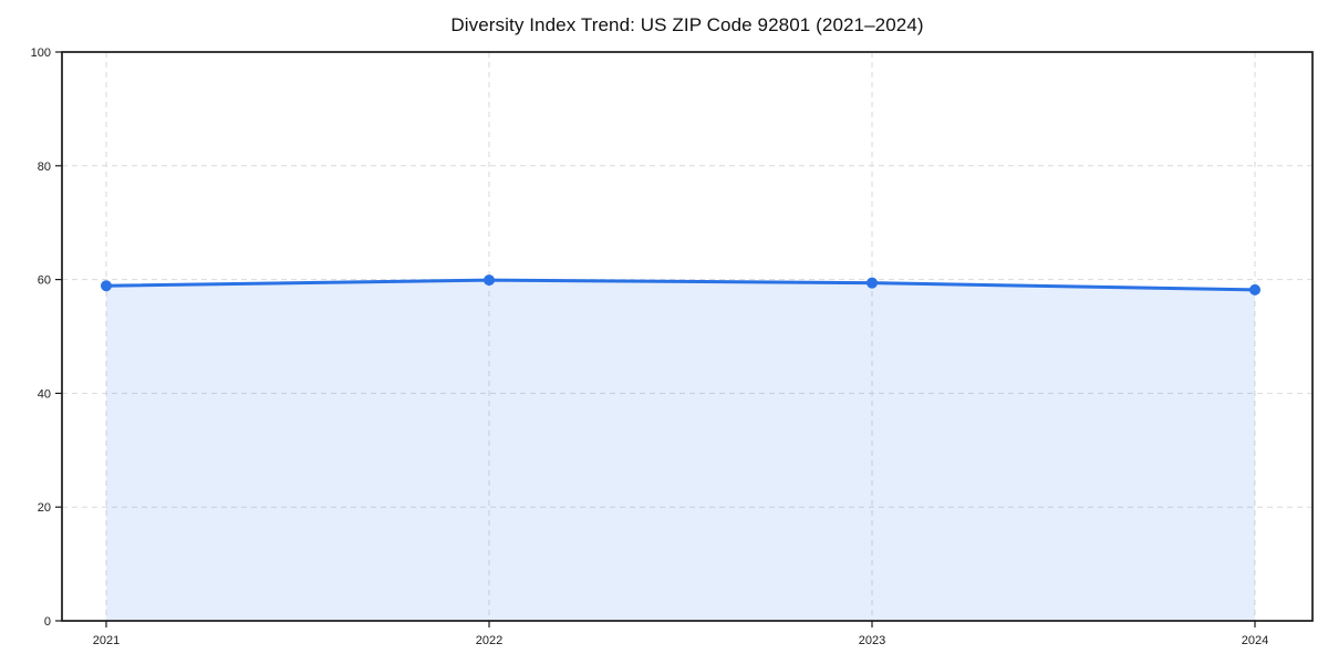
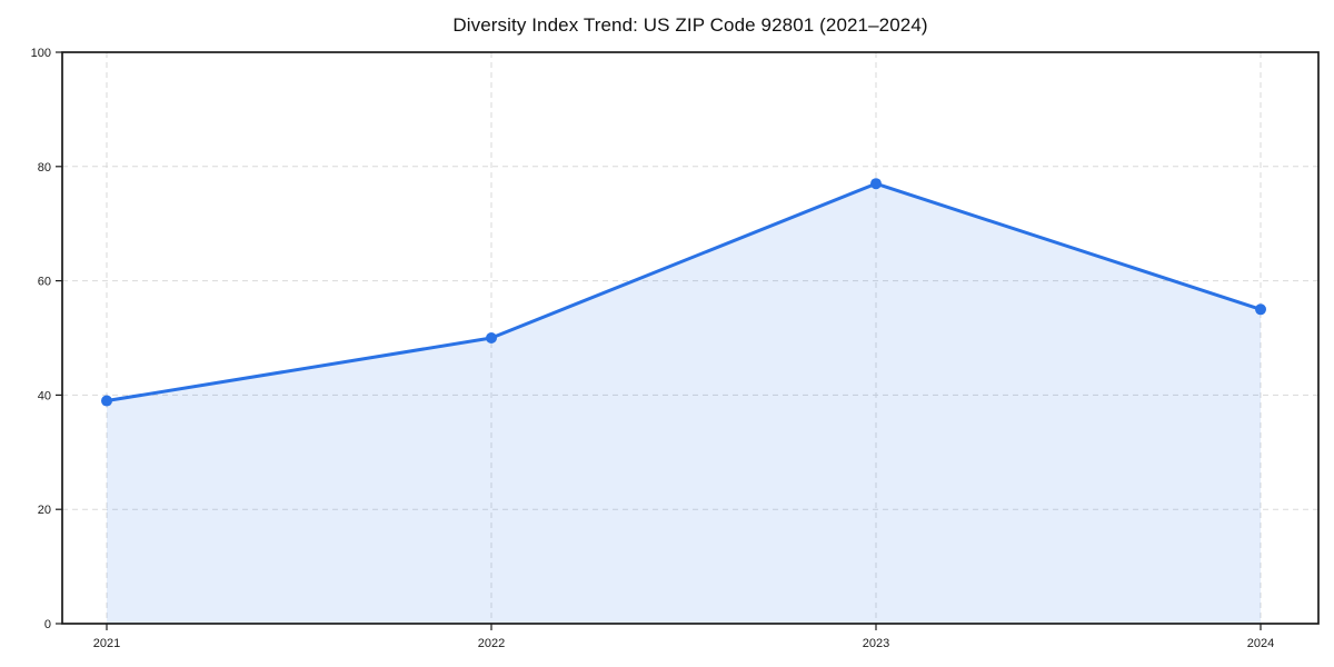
2021: 59 -> 39
2022: 60 -> 50
2023: 59 -> 77
2024: 58 -> 55
